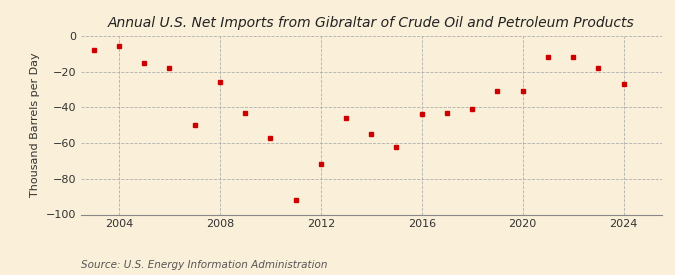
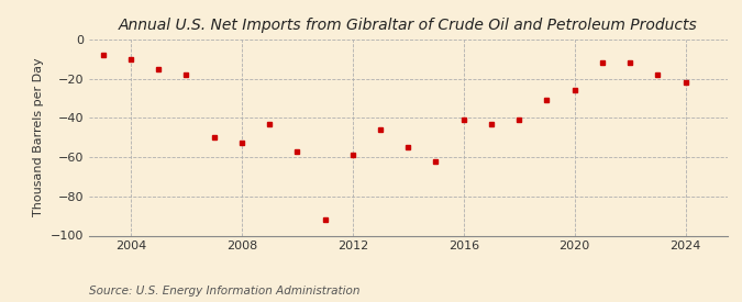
2004: -6 -> -10
2008: -26 -> -53
2012: -72 -> -59
2016: -44 -> -41
2020: -31 -> -26
2024: -27 -> -22
